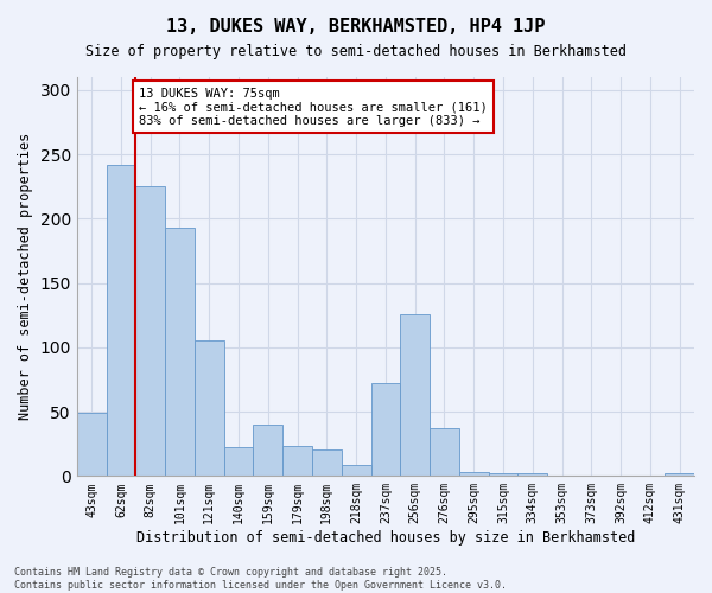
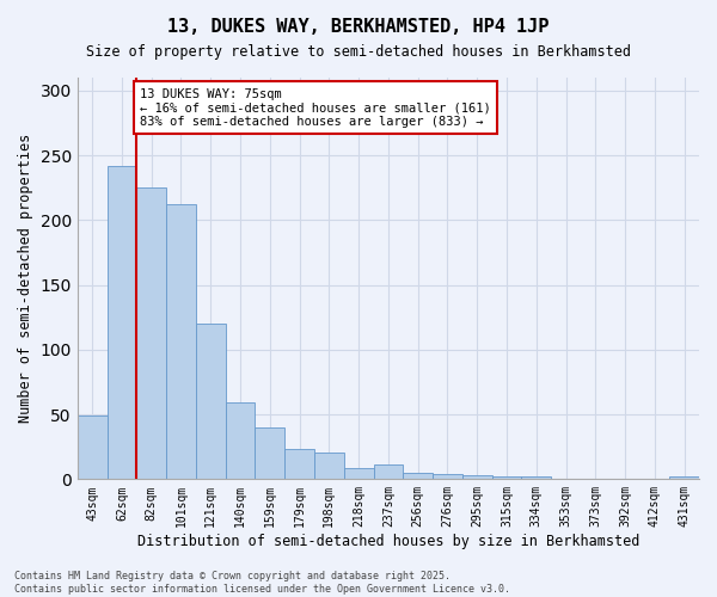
101sqm: 193 -> 212
121sqm: 105 -> 120
140sqm: 22 -> 59
237sqm: 72 -> 11
256sqm: 126 -> 5
276sqm: 37 -> 4
